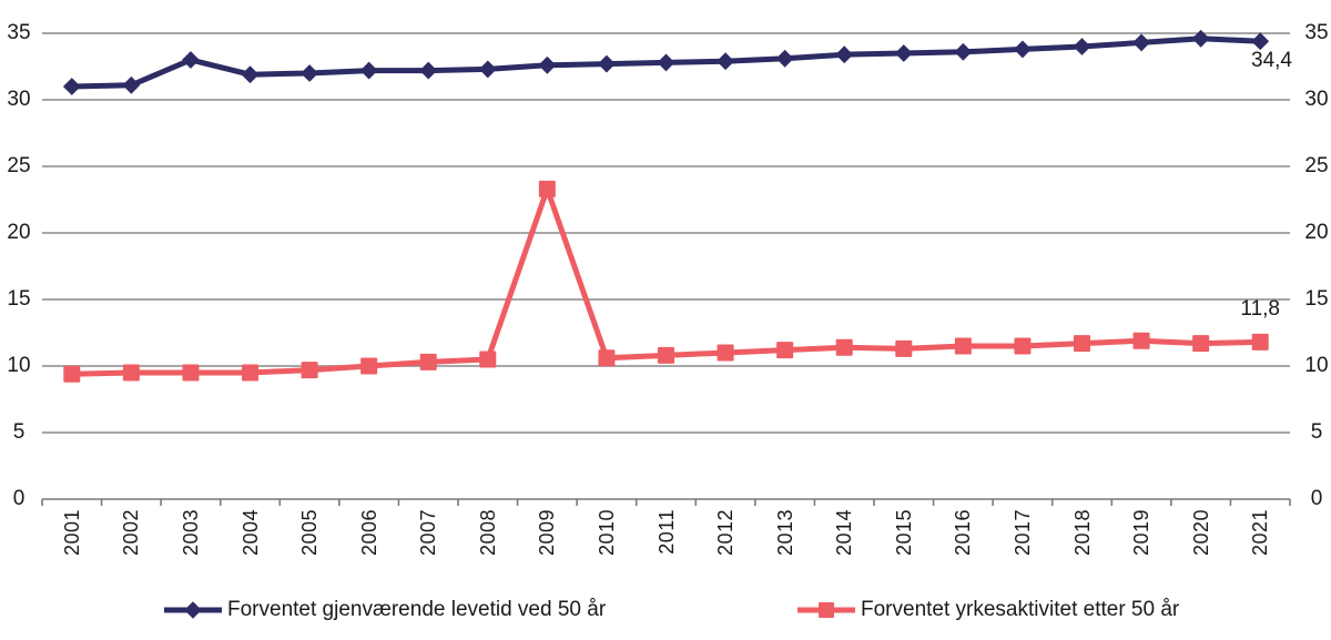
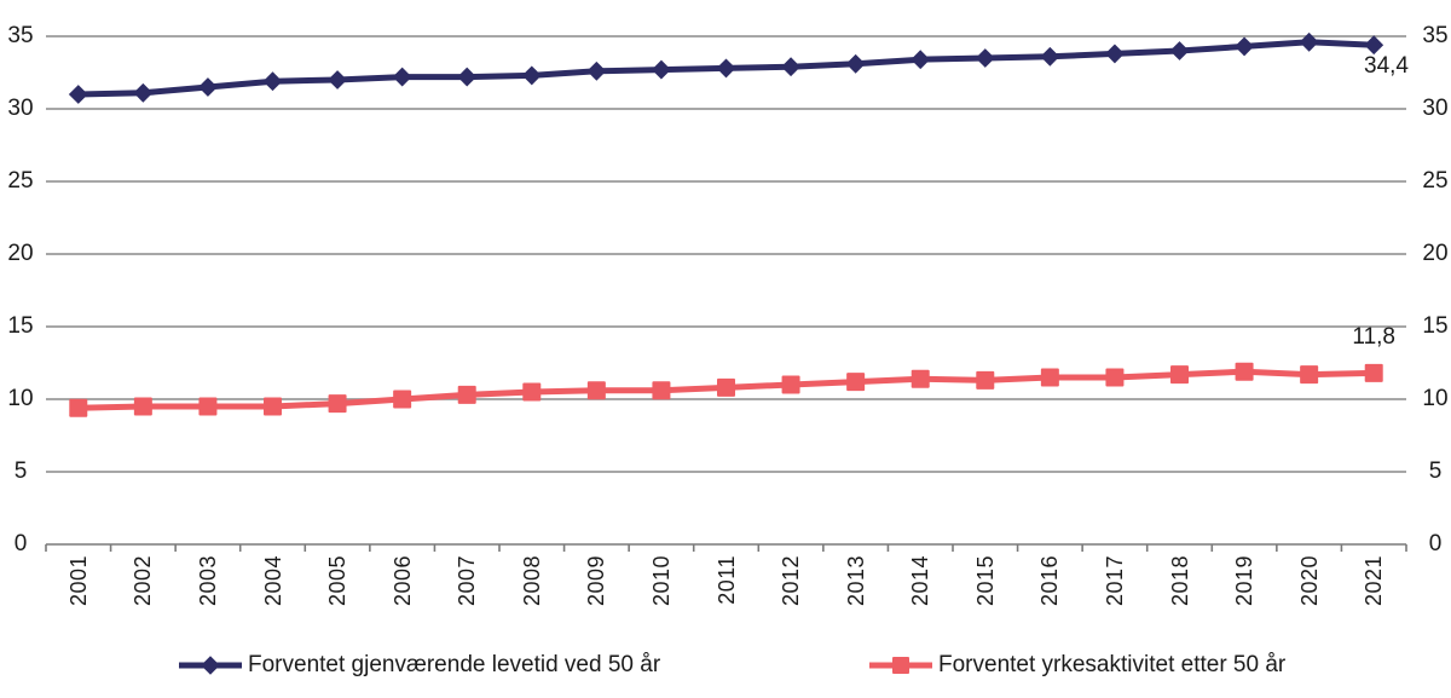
Forventet gjenværende levetid ved 50 år/2003: 33.0 -> 31.5
Forventet yrkesaktivitet etter 50 år/2009: 23.3 -> 10.6
